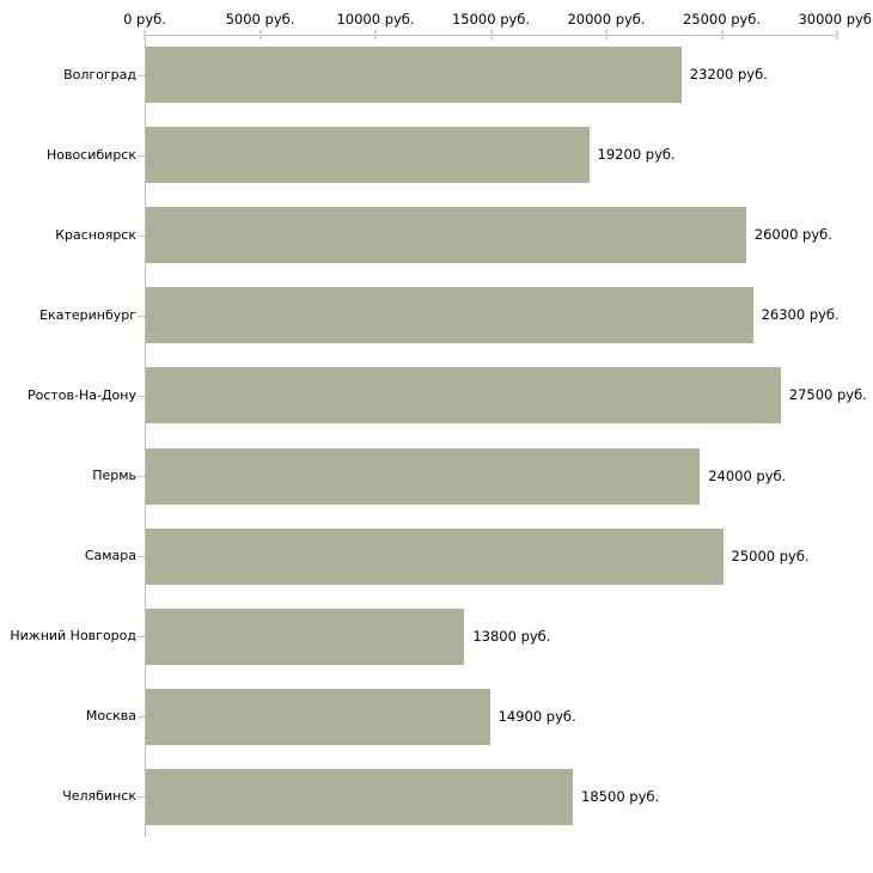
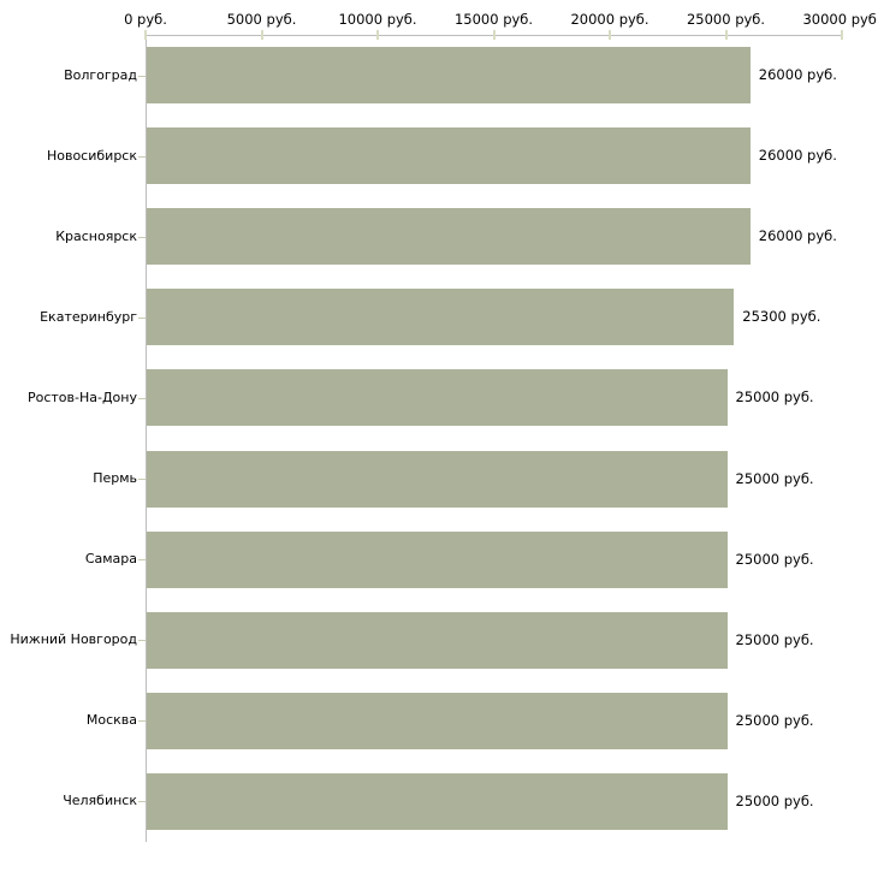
Волгоград: 23200 -> 26000
Новосибирск: 19200 -> 26000
Екатеринбург: 26300 -> 25300
Ростов-На-Дону: 27500 -> 25000
Пермь: 24000 -> 25000
Нижний Новгород: 13800 -> 25000
Москва: 14900 -> 25000
Челябинск: 18500 -> 25000
